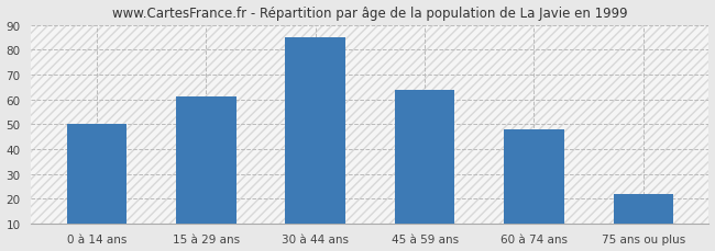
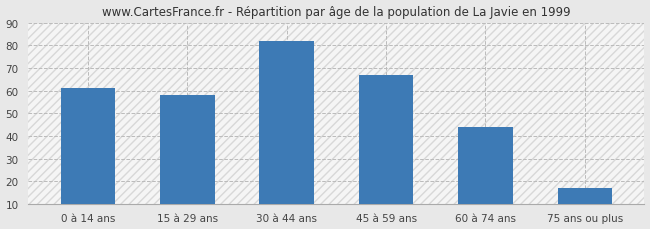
0 à 14 ans: 50 -> 61
15 à 29 ans: 61 -> 58
30 à 44 ans: 85 -> 82
45 à 59 ans: 64 -> 67
60 à 74 ans: 48 -> 44
75 ans ou plus: 22 -> 17
